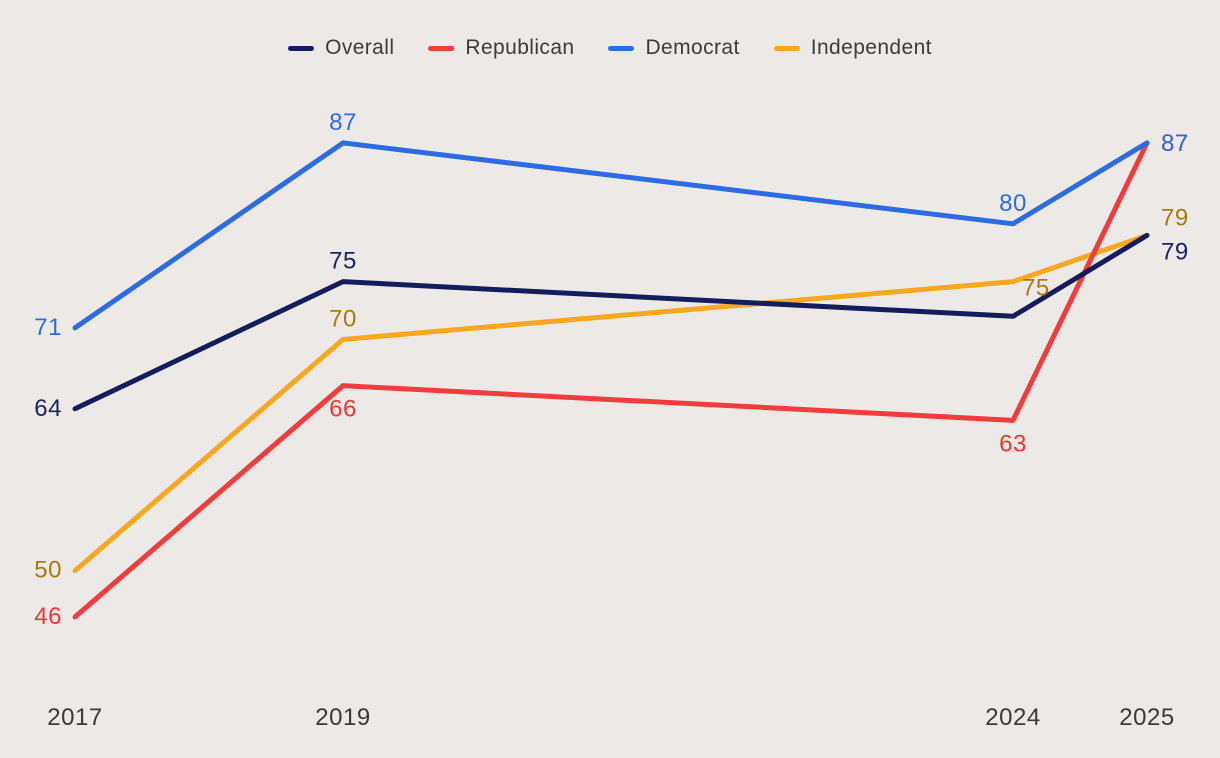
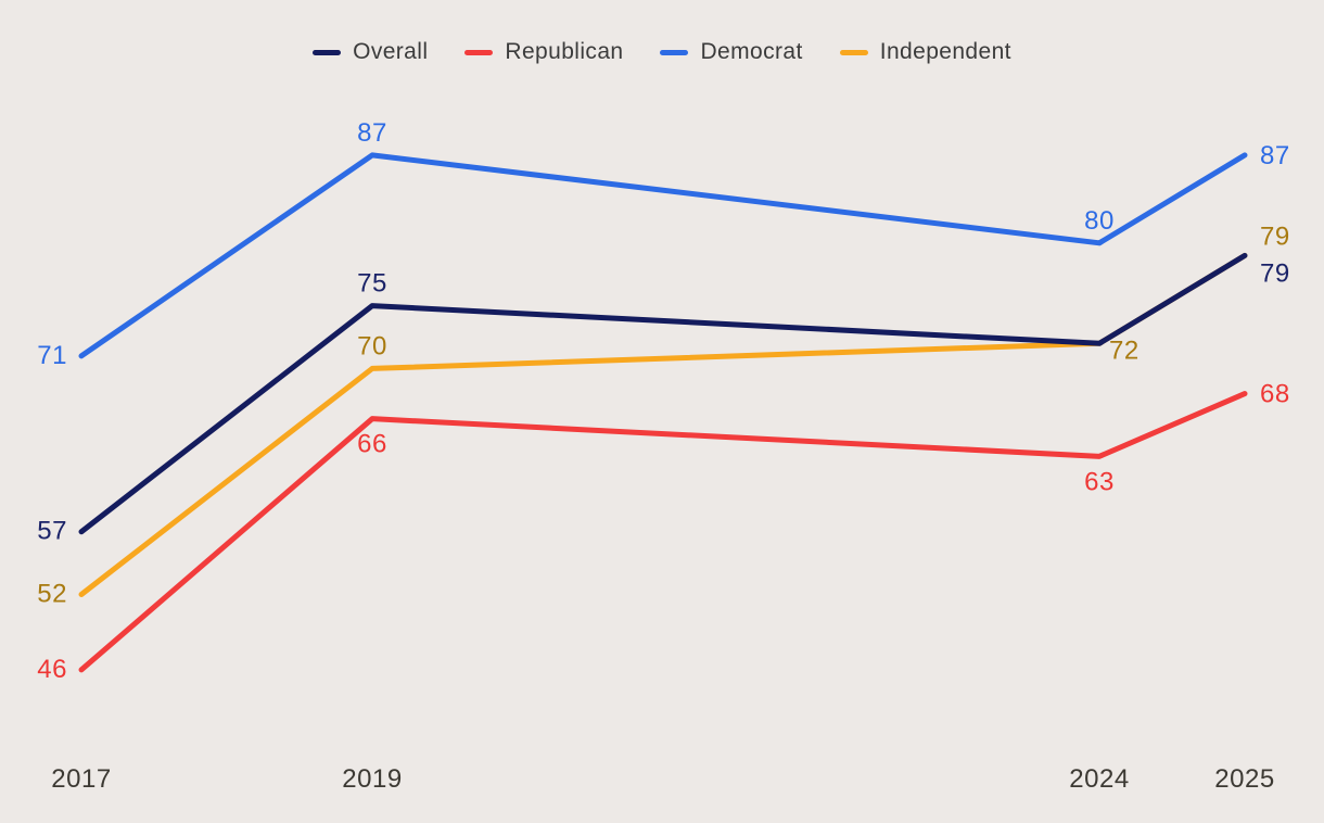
Overall/2017: 64 -> 57
Independent/2017: 50 -> 52
Independent/2024: 75 -> 72
Republican/2025: 87 -> 68
